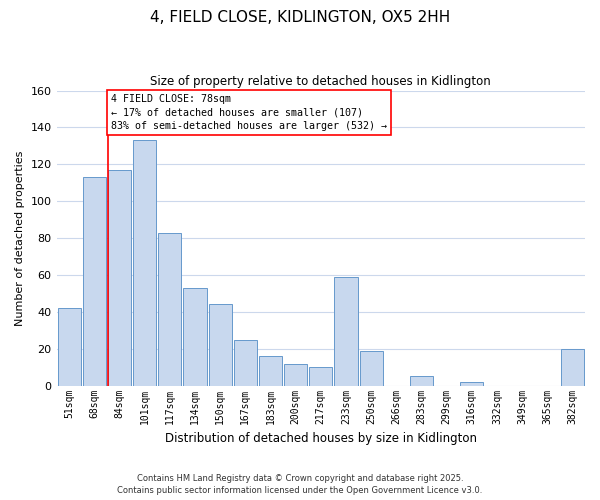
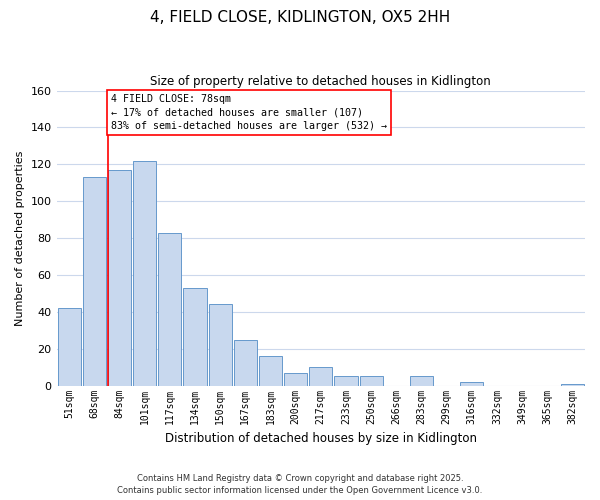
101sqm: 133 -> 122
200sqm: 12 -> 7
233sqm: 59 -> 5
250sqm: 19 -> 5
382sqm: 20 -> 1
